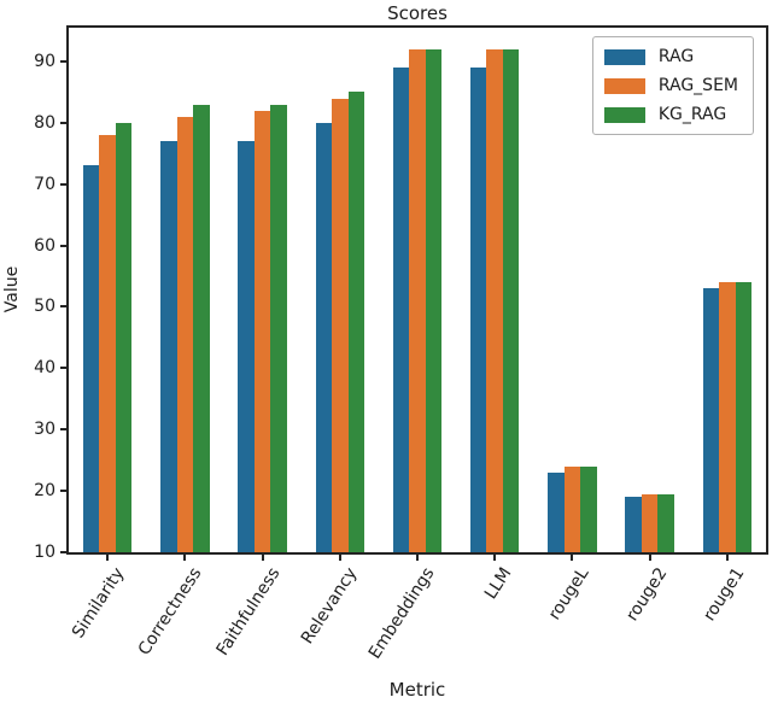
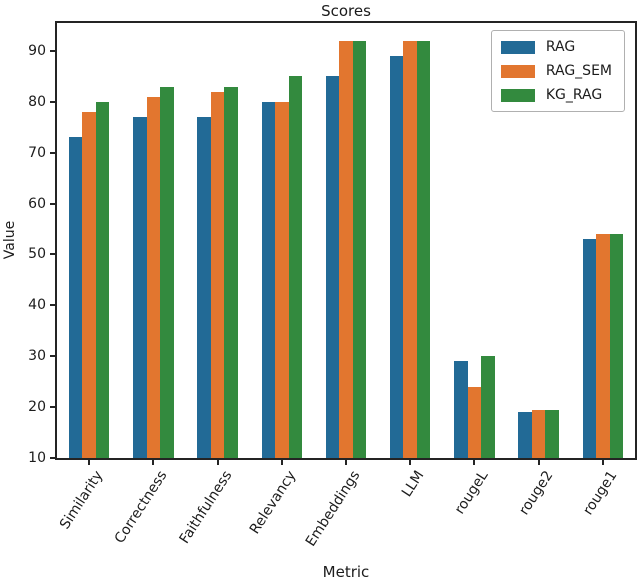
RAG_SEM/Relevancy: 84 -> 80
RAG/Embeddings: 89 -> 85
RAG/rougeL: 23 -> 29
KG_RAG/rougeL: 24 -> 30
